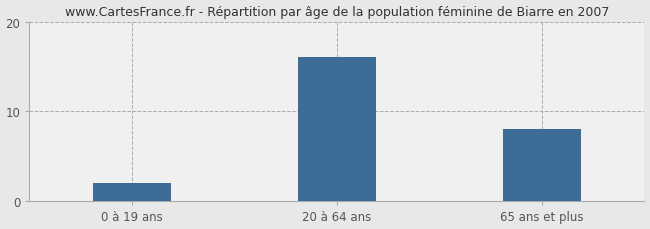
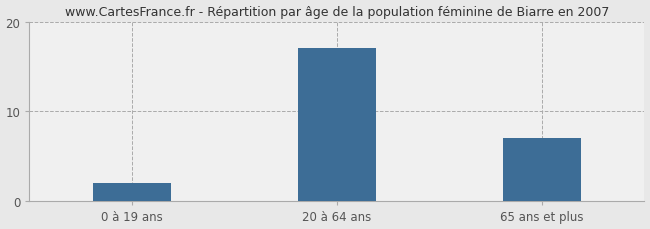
20 à 64 ans: 16 -> 17
65 ans et plus: 8 -> 7
